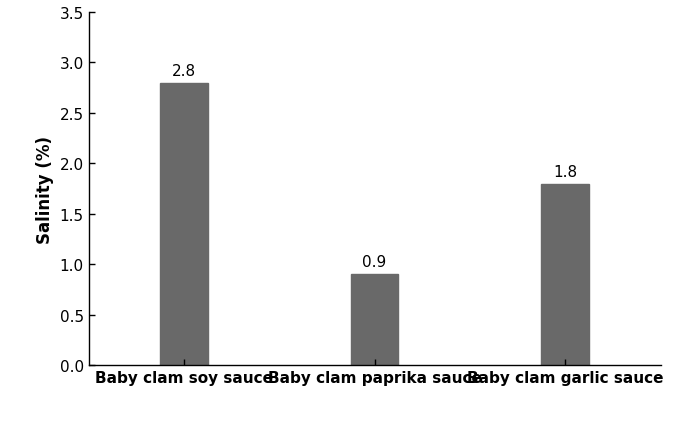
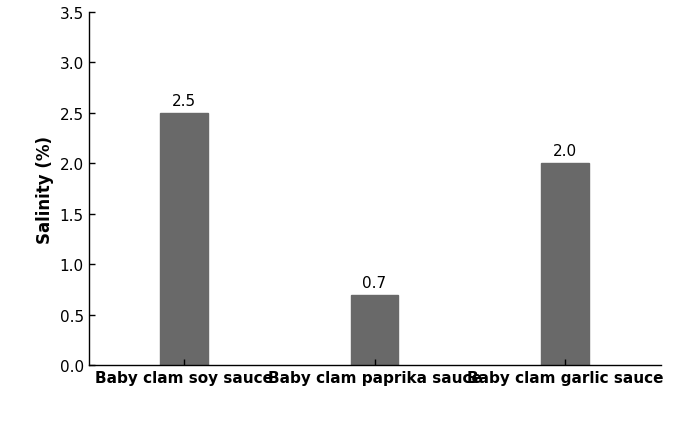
Baby clam soy sauce: 2.8 -> 2.5
Baby clam paprika sauce: 0.9 -> 0.7
Baby clam garlic sauce: 1.8 -> 2.0
